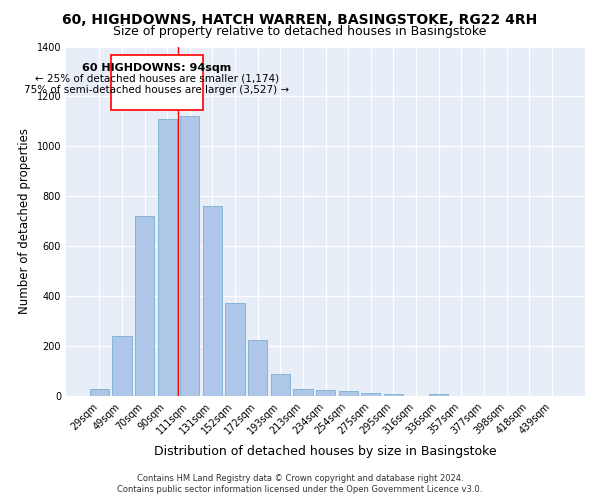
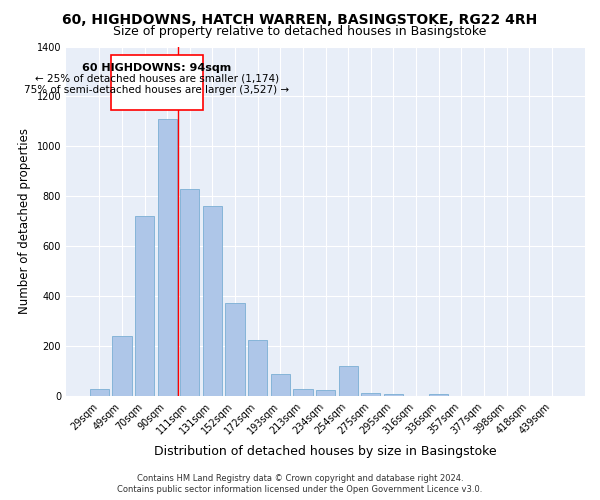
111sqm: 1120 -> 830
254sqm: 20 -> 120
